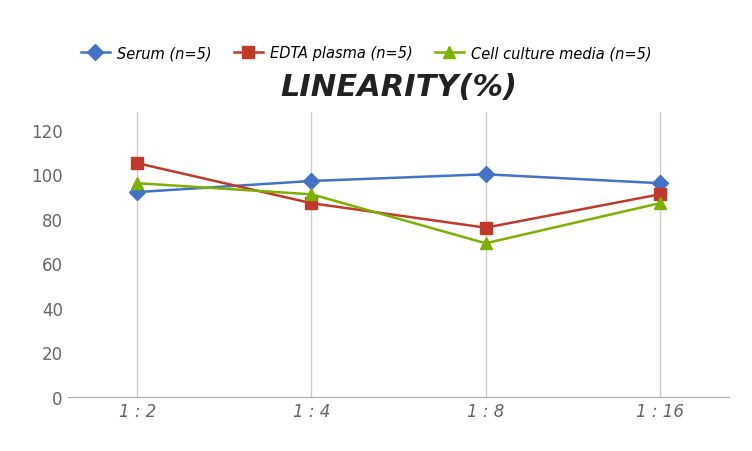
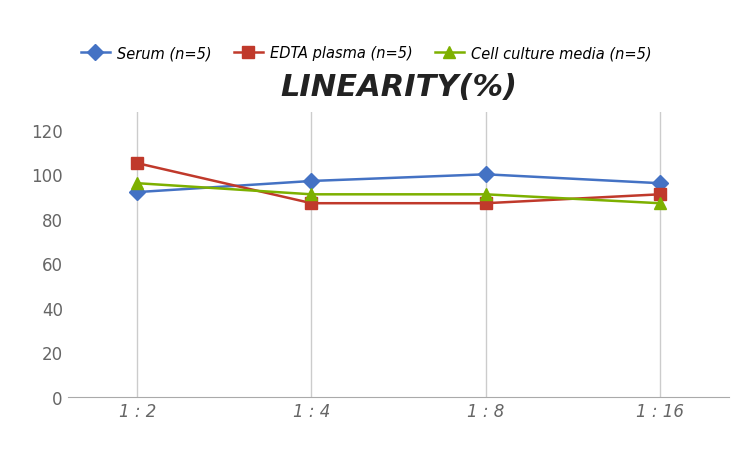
EDTA plasma (n=5)/1 : 8: 76 -> 87
Cell culture media (n=5)/1 : 8: 69 -> 91
